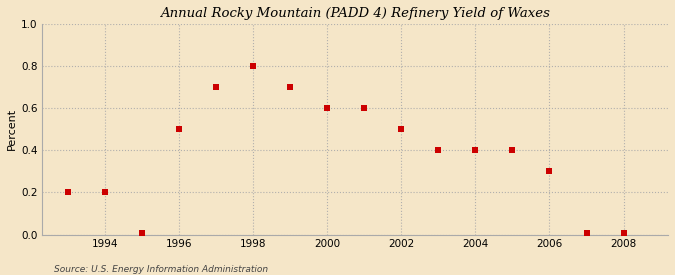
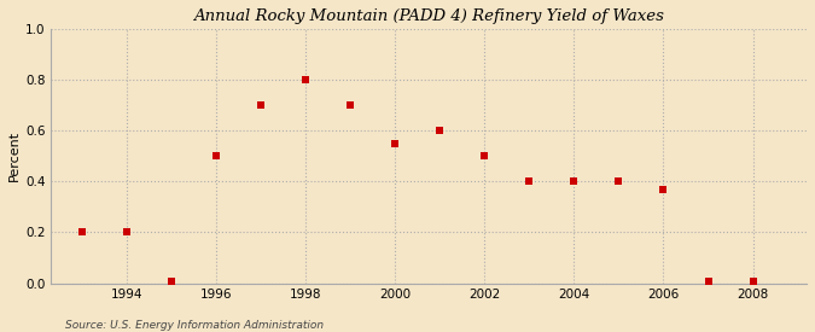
2000: 0.60 -> 0.55
2006: 0.30 -> 0.37
